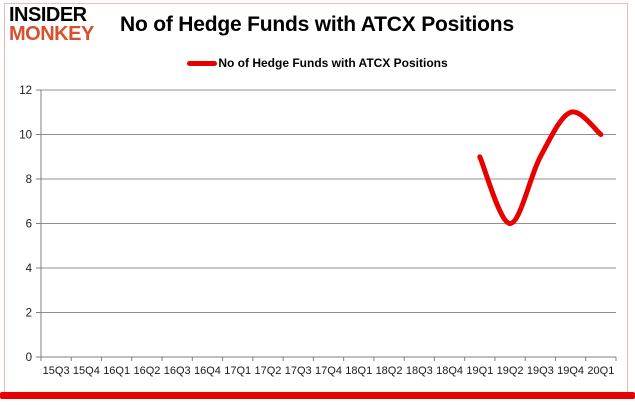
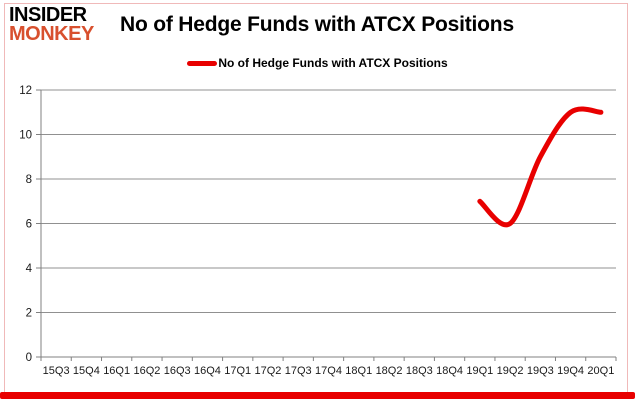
19Q1: 9 -> 7
20Q1: 10 -> 11
